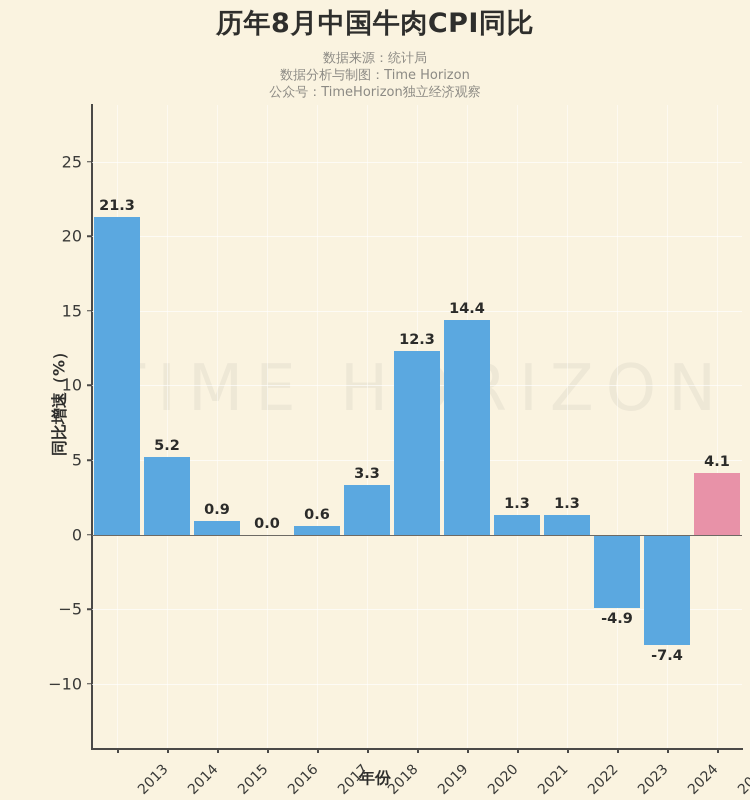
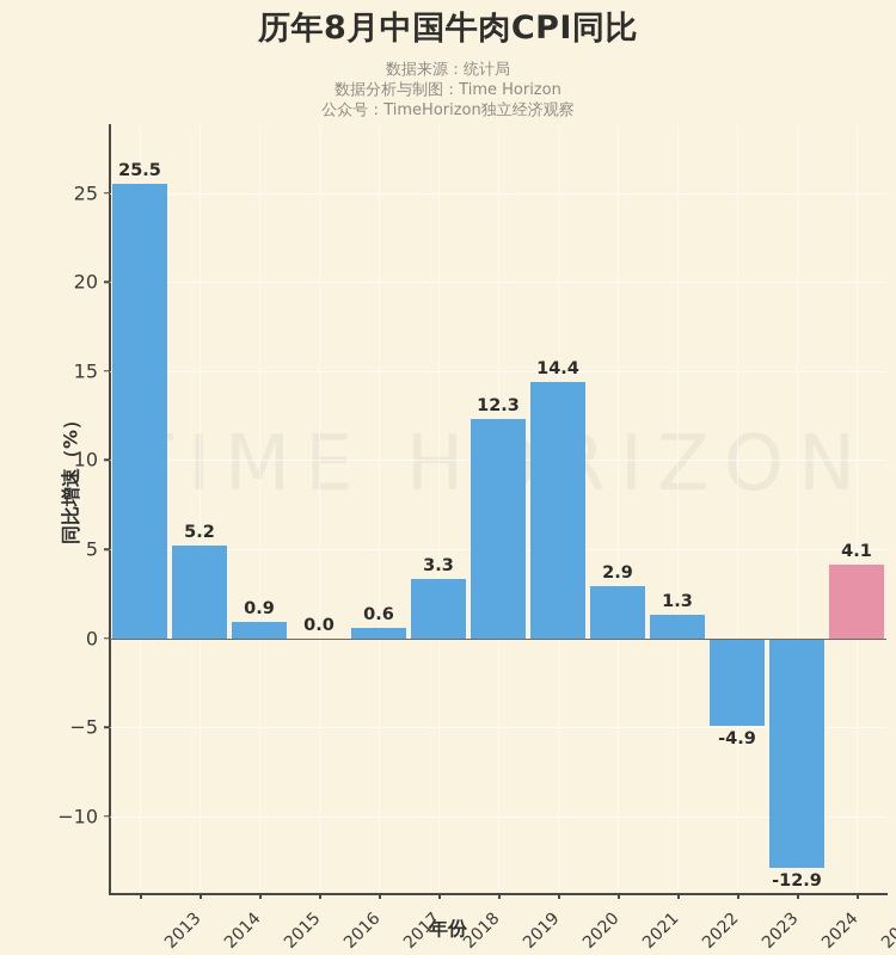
2013: 21.3 -> 25.5
2021: 1.3 -> 2.9
2024: -7.4 -> -12.9
